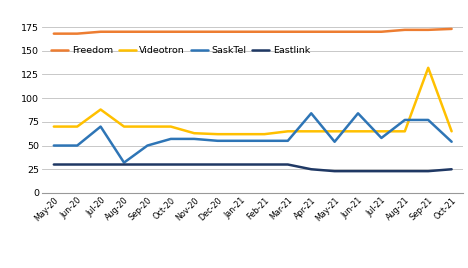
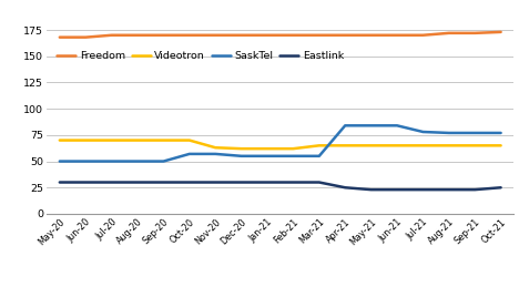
Videotron/Jul-20: 88 -> 70
SaskTel/Jul-20: 70 -> 50
SaskTel/Aug-20: 32 -> 50
SaskTel/May-21: 54 -> 84
SaskTel/Jul-21: 58 -> 78
Videotron/Sep-21: 132 -> 65
SaskTel/Oct-21: 54 -> 77
